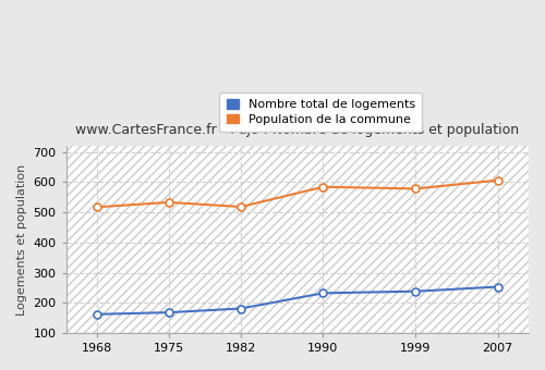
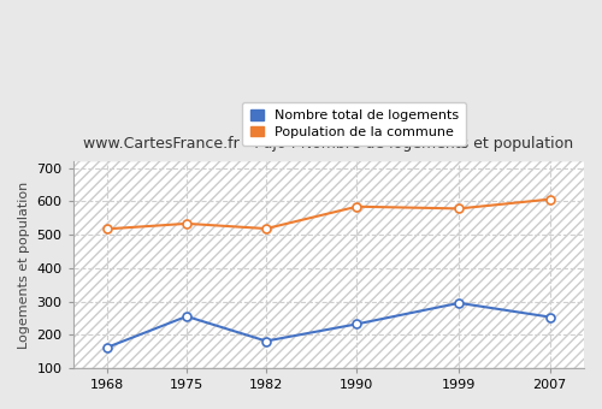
Nombre total de logements/1975: 168 -> 255
Nombre total de logements/1999: 238 -> 295
